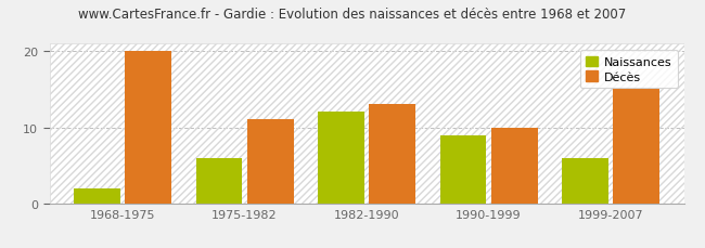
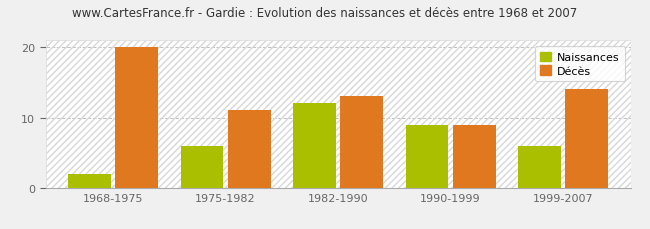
Décès/1990-1999: 10 -> 9
Décès/1999-2007: 15 -> 14
